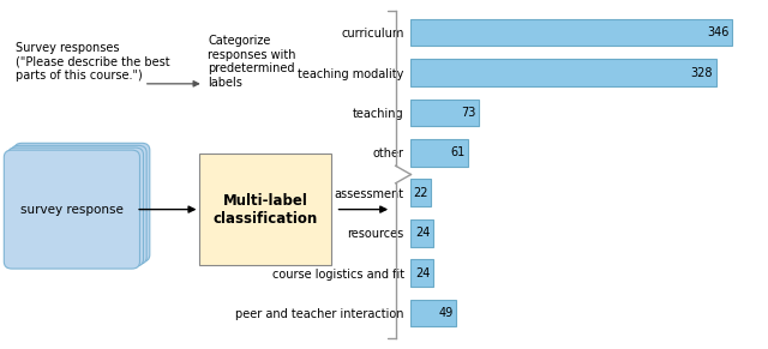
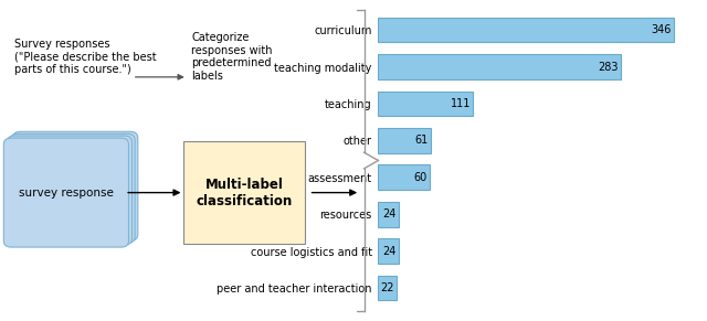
teaching modality: 328 -> 283
teaching: 73 -> 111
assessment: 22 -> 60
peer and teacher interaction: 49 -> 22
